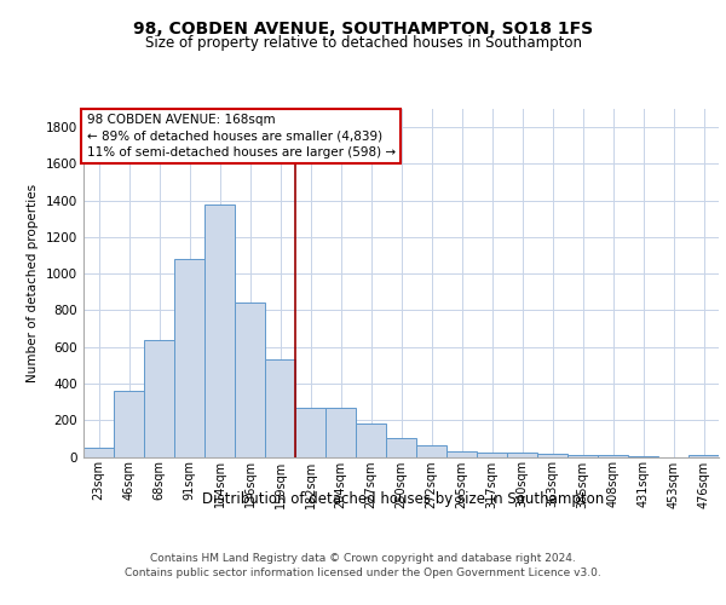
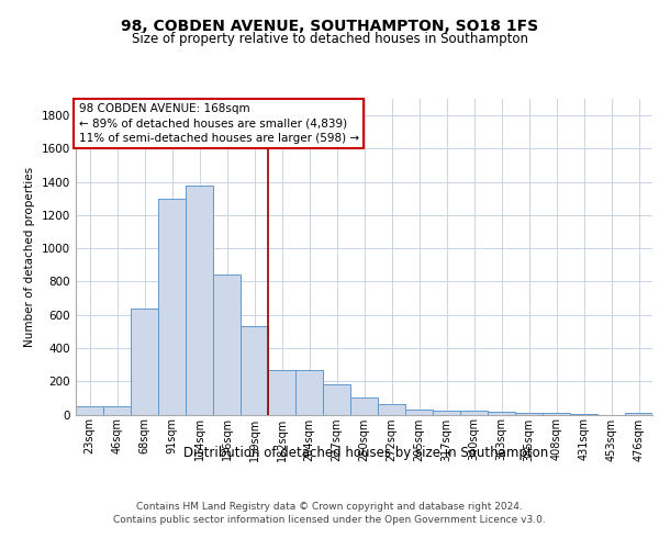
46sqm: 360 -> 50
91sqm: 1080 -> 1300
